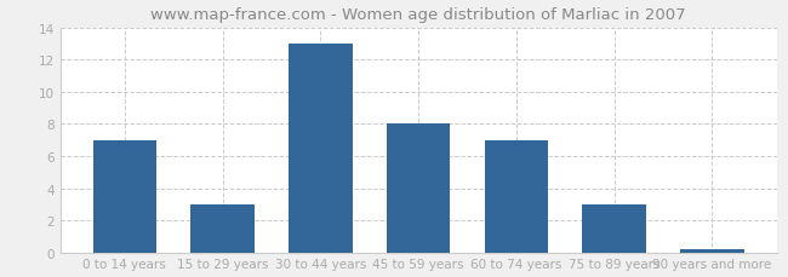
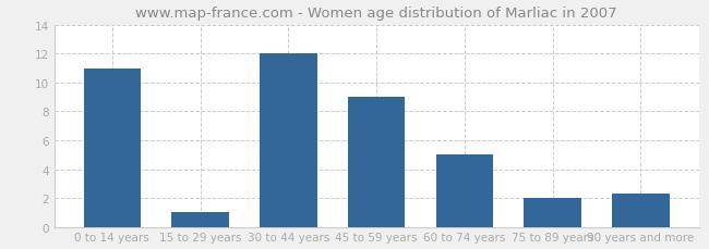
0 to 14 years: 7.0 -> 11.0
15 to 29 years: 3.0 -> 1.0
30 to 44 years: 13.0 -> 12.0
45 to 59 years: 8.0 -> 9.0
60 to 74 years: 7.0 -> 5.0
75 to 89 years: 3.0 -> 2.0
90 years and more: 0.2 -> 2.3
